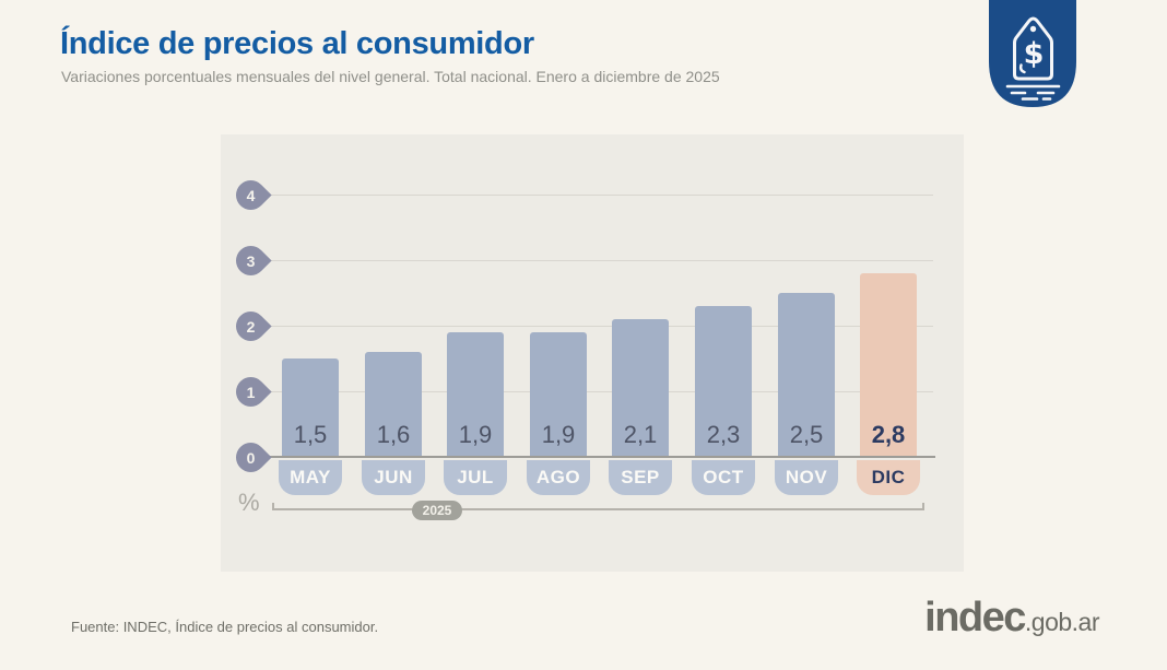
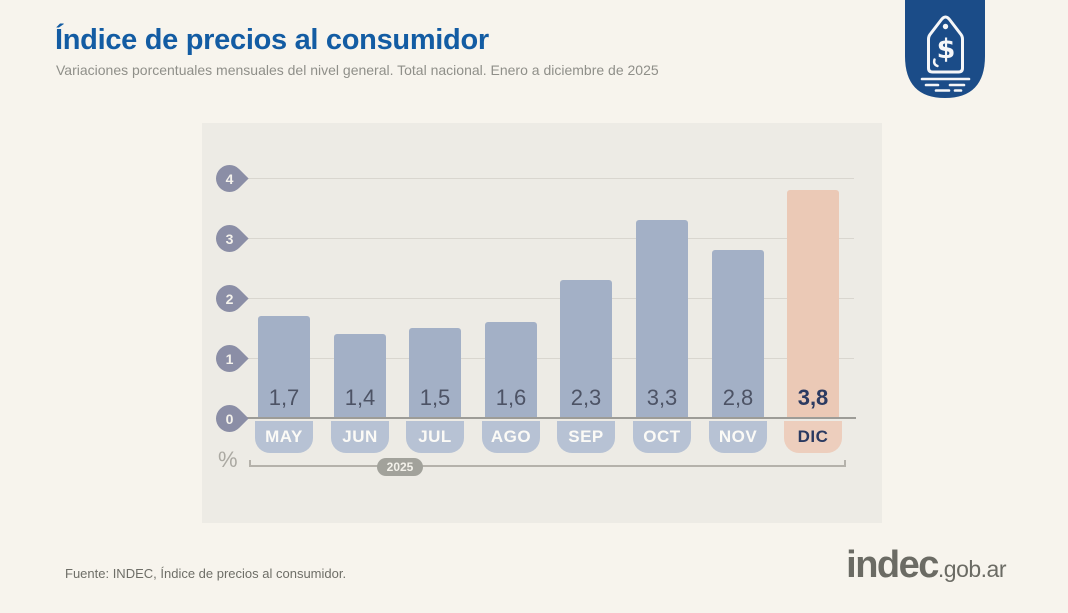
MAY: 1,5 -> 1,7
JUN: 1,6 -> 1,4
JUL: 1,9 -> 1,5
AGO: 1,9 -> 1,6
SEP: 2,1 -> 2,3
OCT: 2,3 -> 3,3
NOV: 2,5 -> 2,8
DIC: 2,8 -> 3,8
